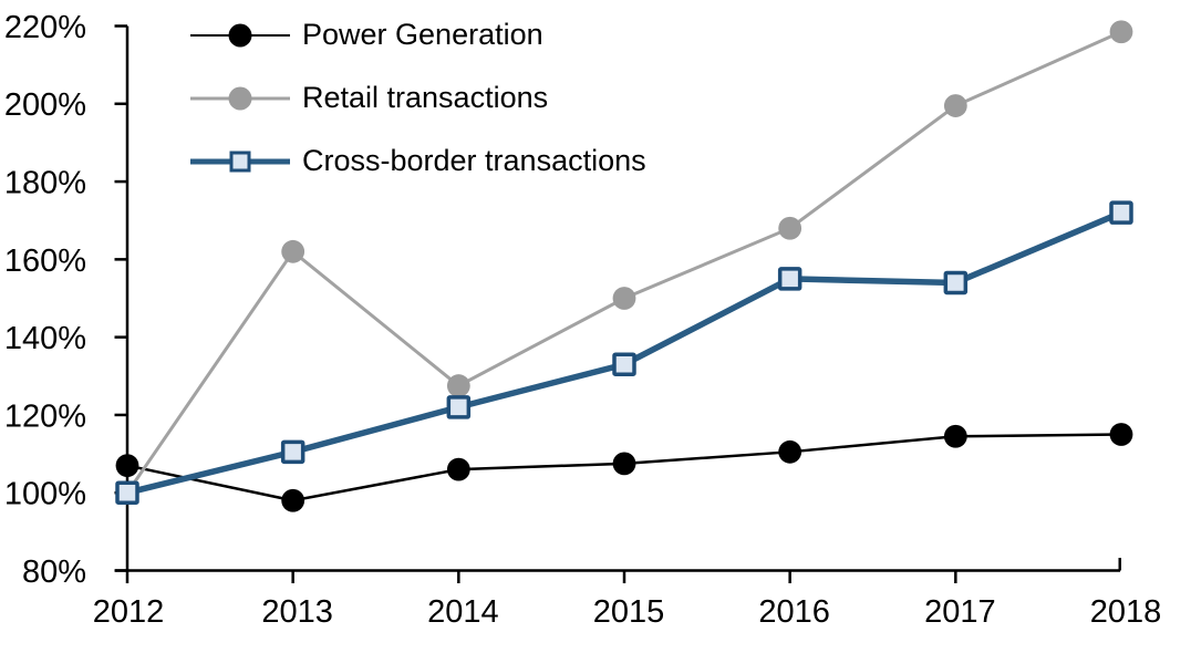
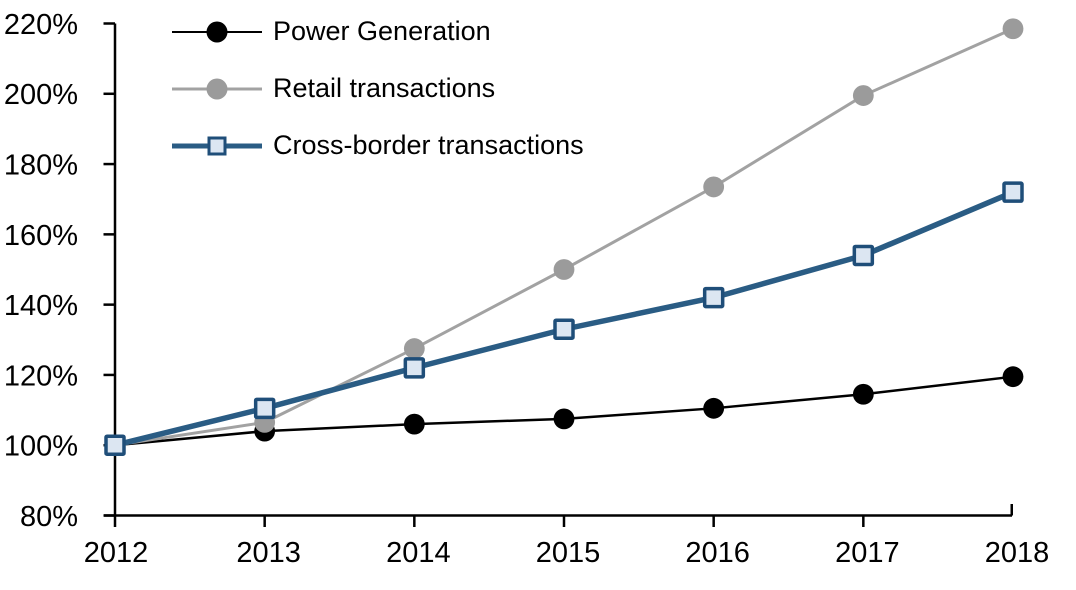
Power Generation/2012: 107% -> 100%
Power Generation/2013: 98% -> 104%
Retail transactions/2013: 162% -> 106%
Retail transactions/2016: 168% -> 174%
Cross-border transactions/2016: 155% -> 142%
Power Generation/2018: 115% -> 120%
